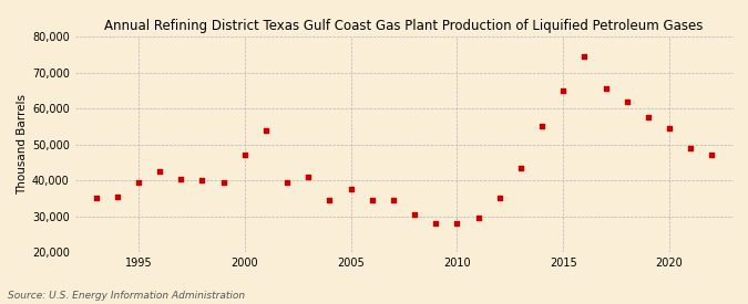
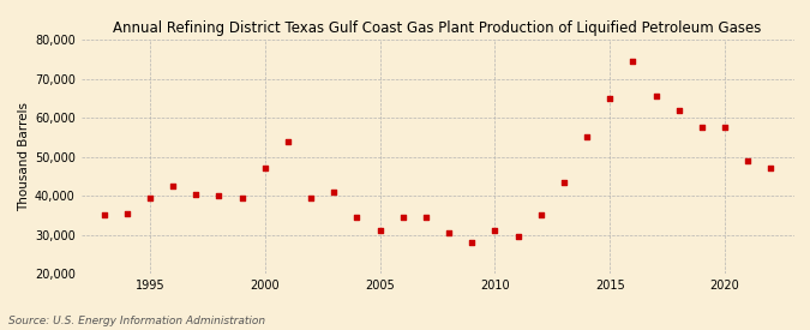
2005: 37,500 -> 31,000
2010: 28,000 -> 31,000
2020: 54,500 -> 57,500
